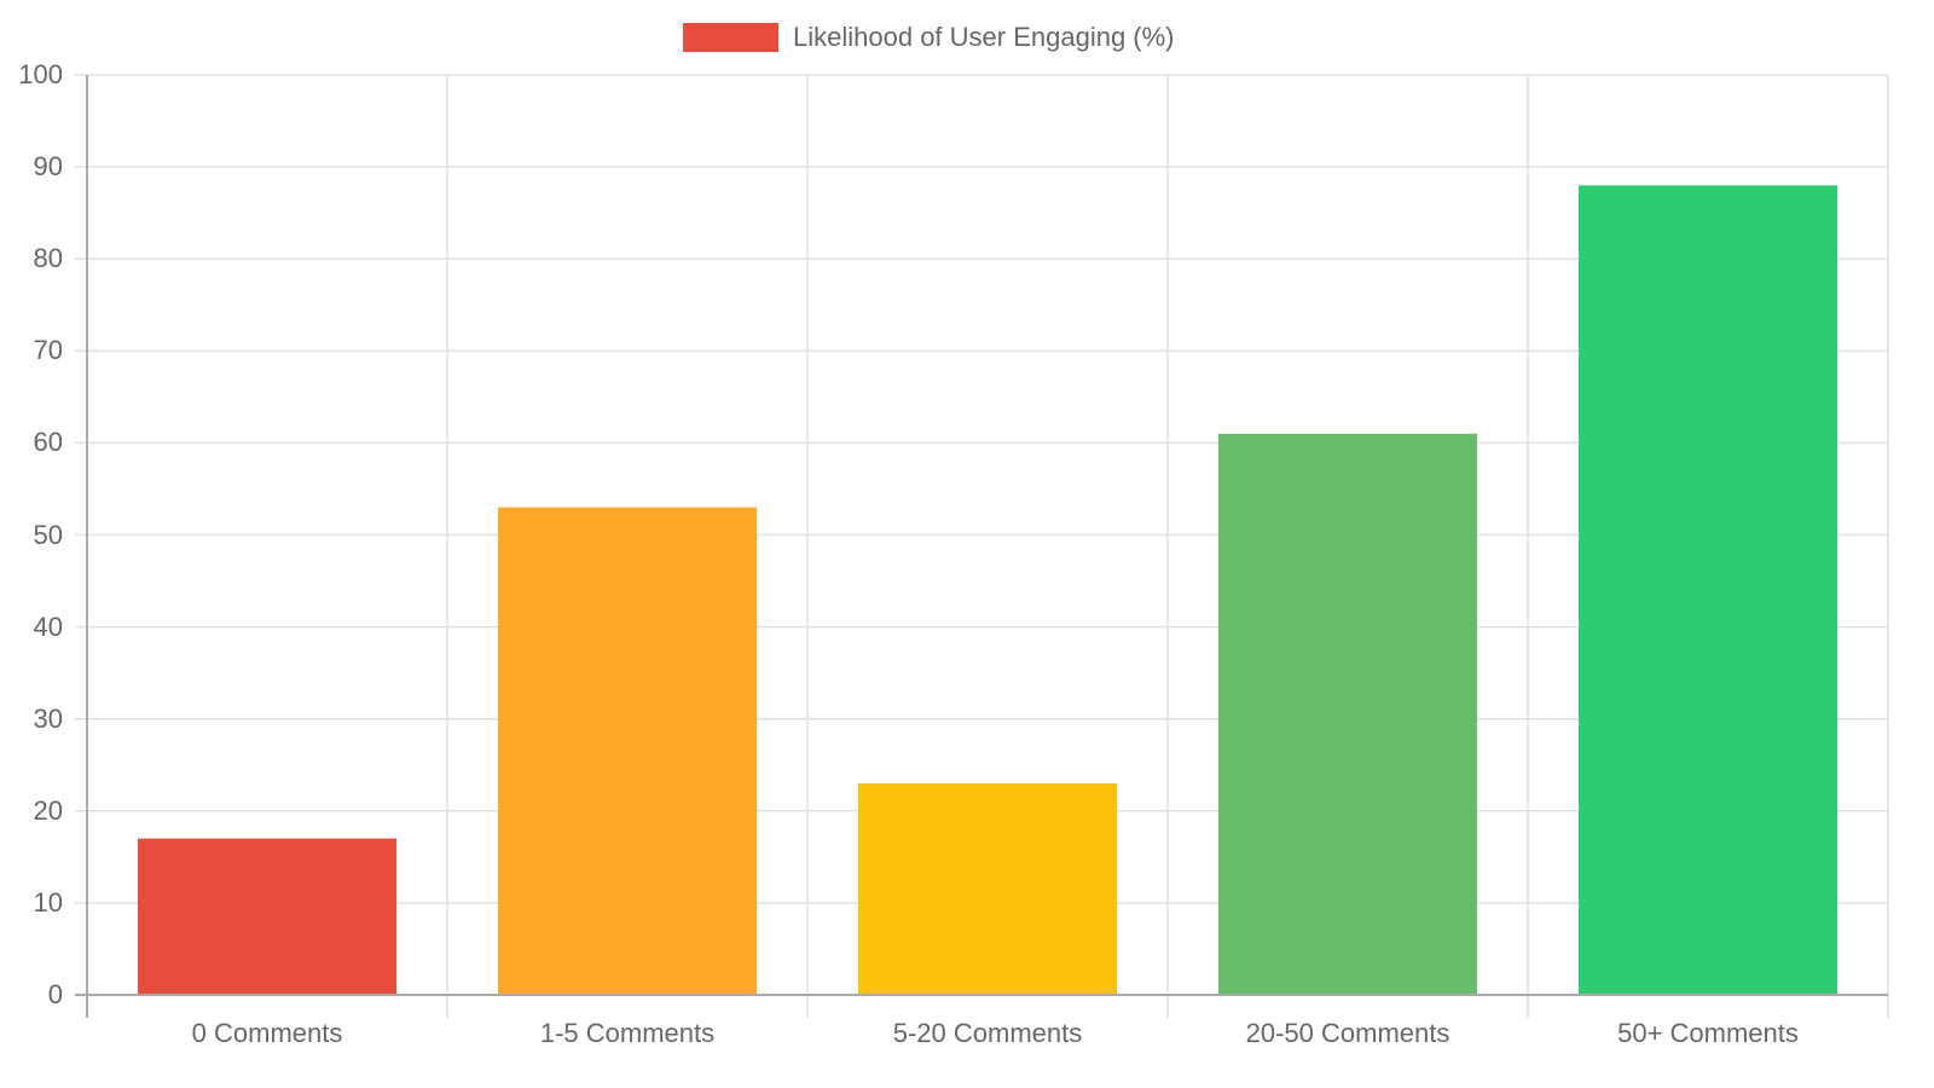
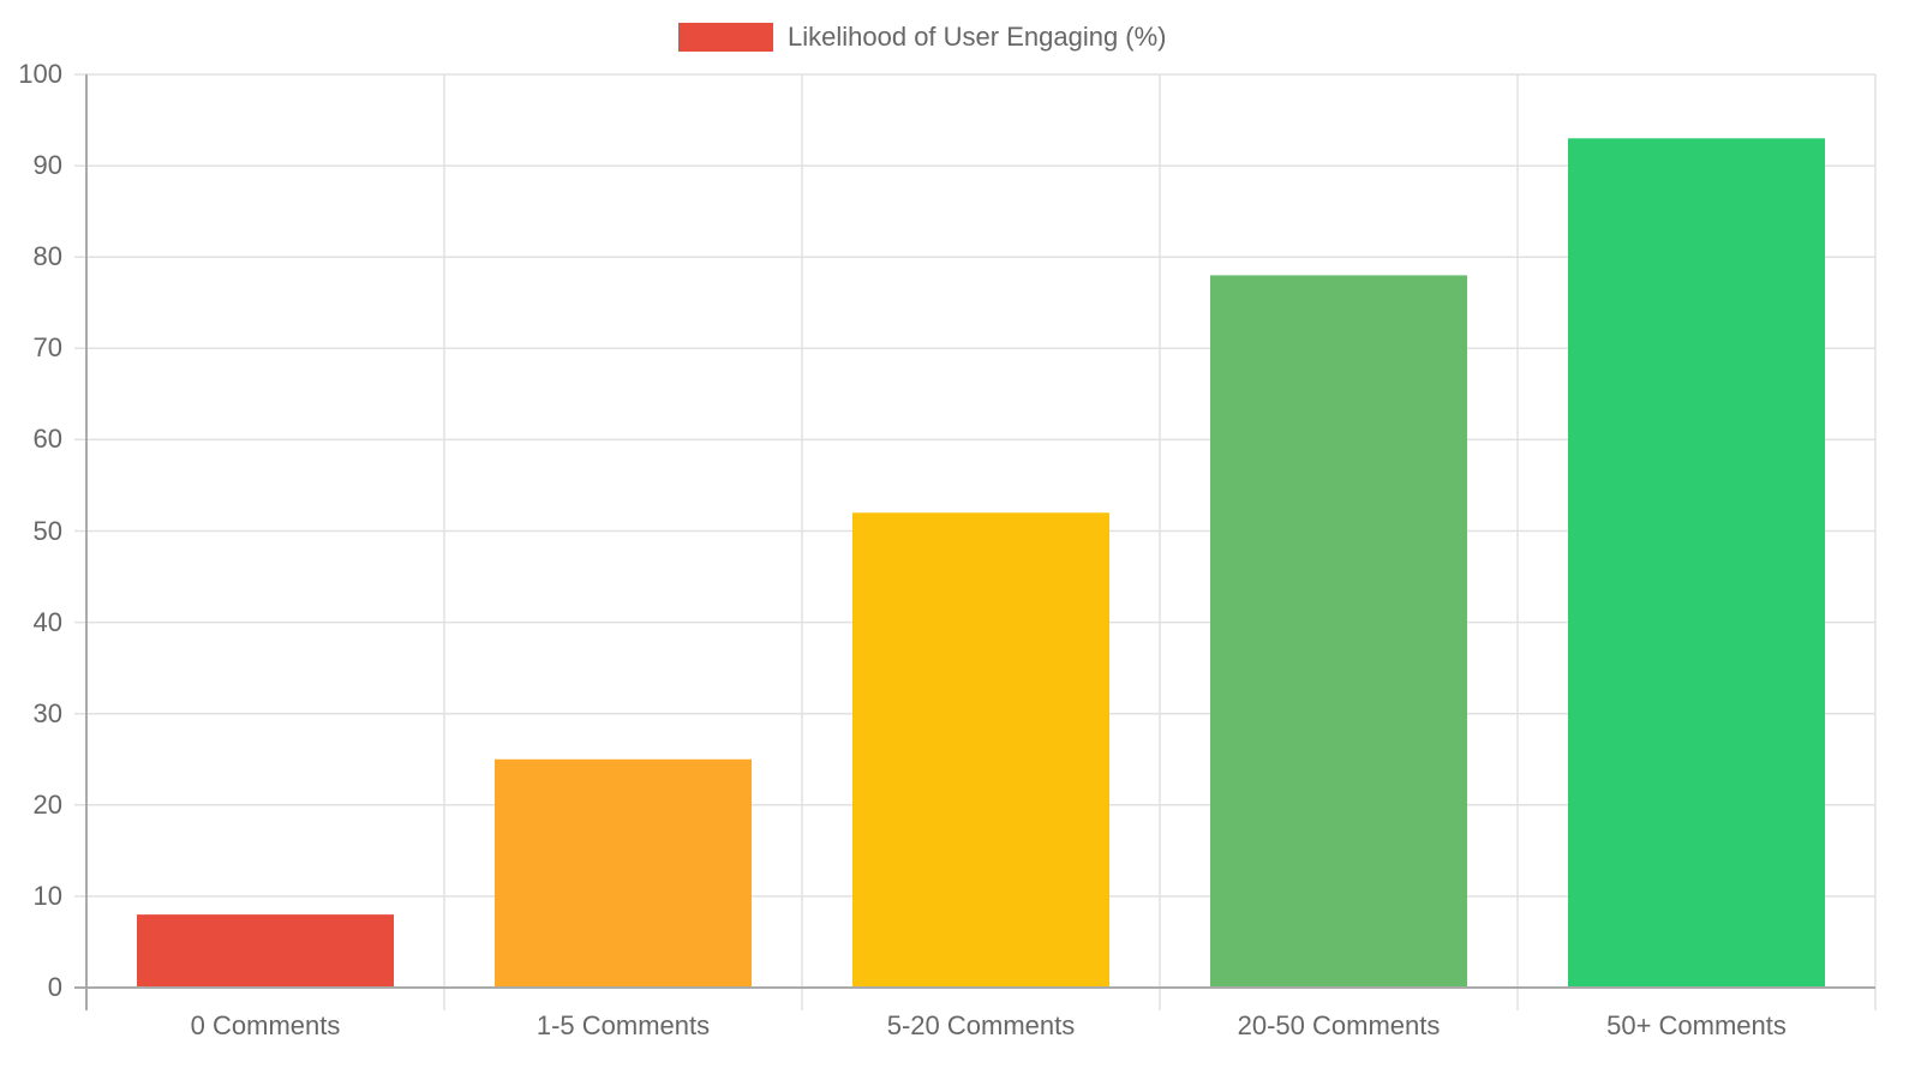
0 Comments: 17 -> 8
1-5 Comments: 53 -> 25
5-20 Comments: 23 -> 52
20-50 Comments: 61 -> 78
50+ Comments: 88 -> 93
